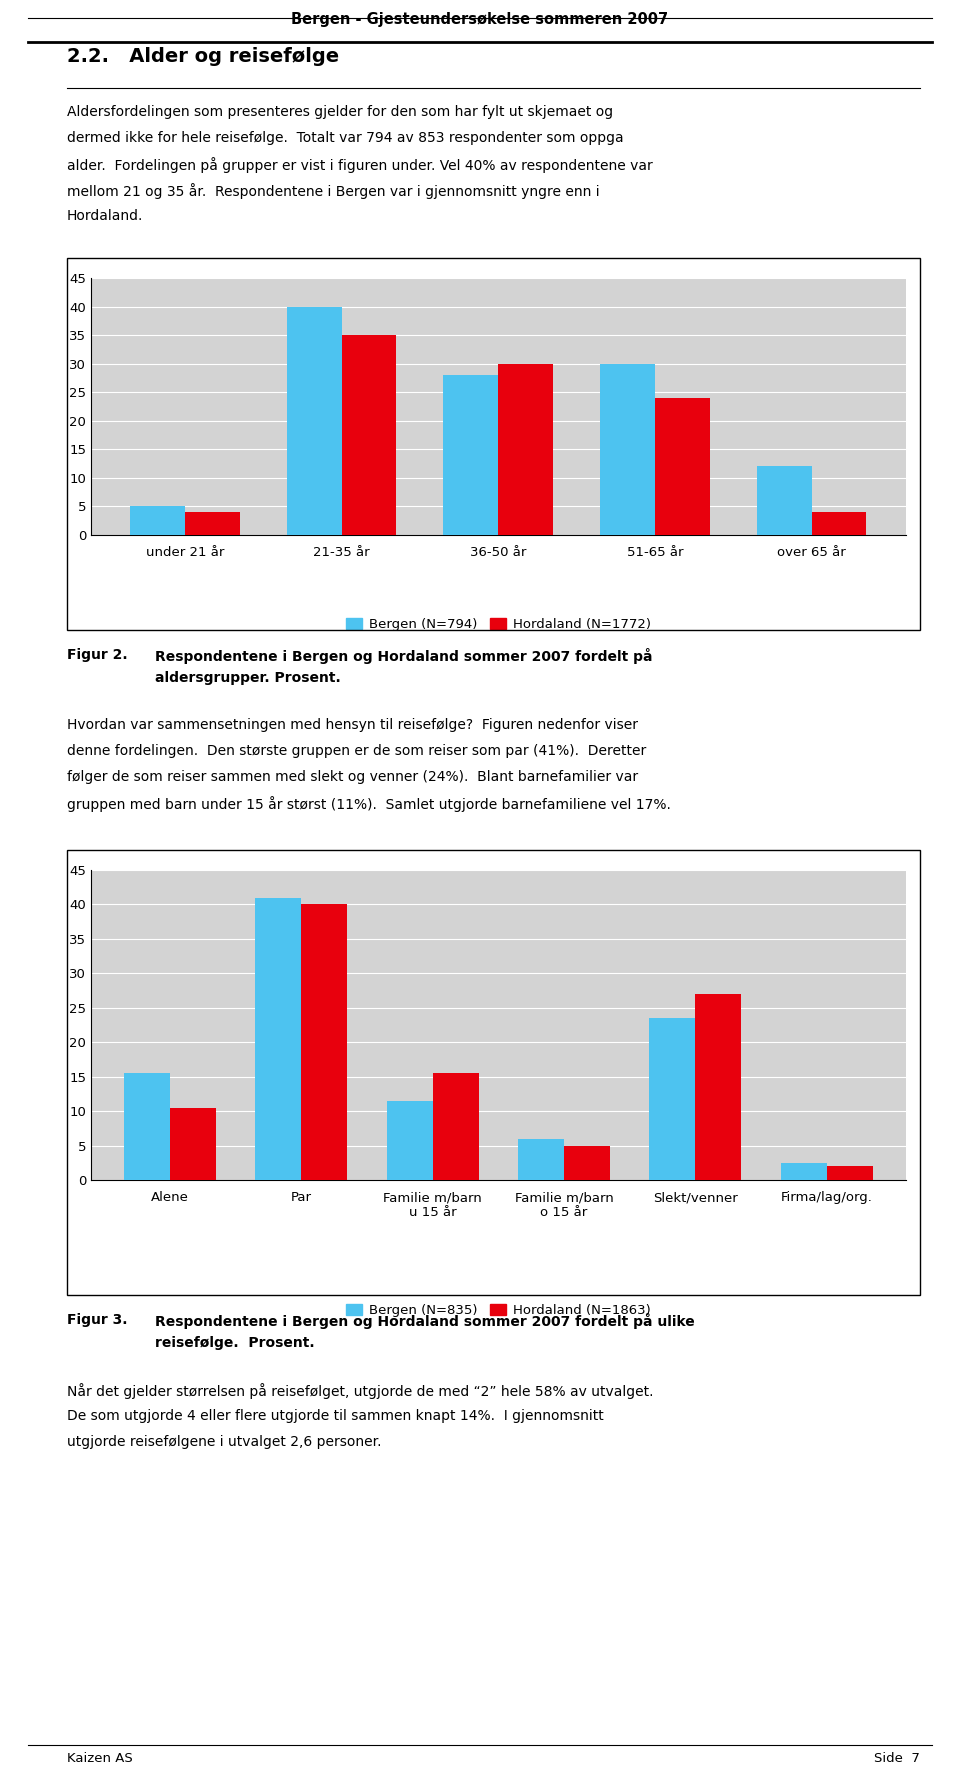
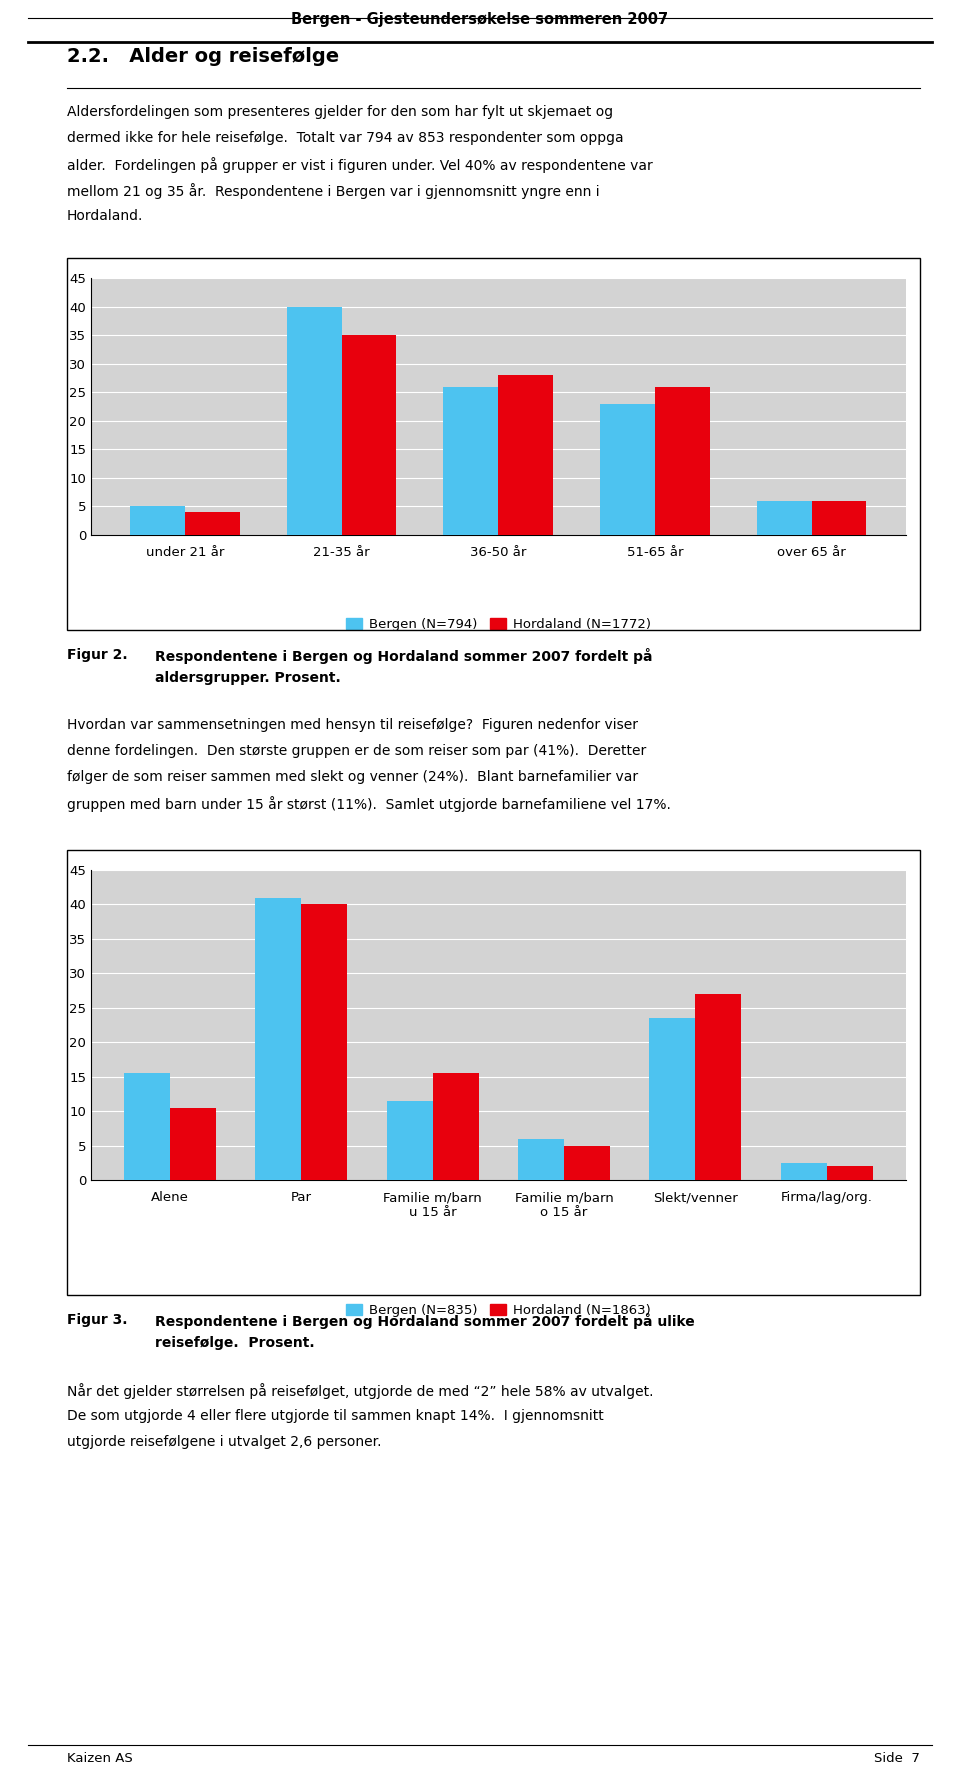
Bergen (N=794)/36-50 år: 28 -> 26
Hordaland (N=1772)/36-50 år: 30 -> 28
Bergen (N=794)/51-65 år: 30 -> 23
Hordaland (N=1772)/51-65 år: 24 -> 26
Bergen (N=794)/over 65 år: 12 -> 6
Hordaland (N=1772)/over 65 år: 4 -> 6
